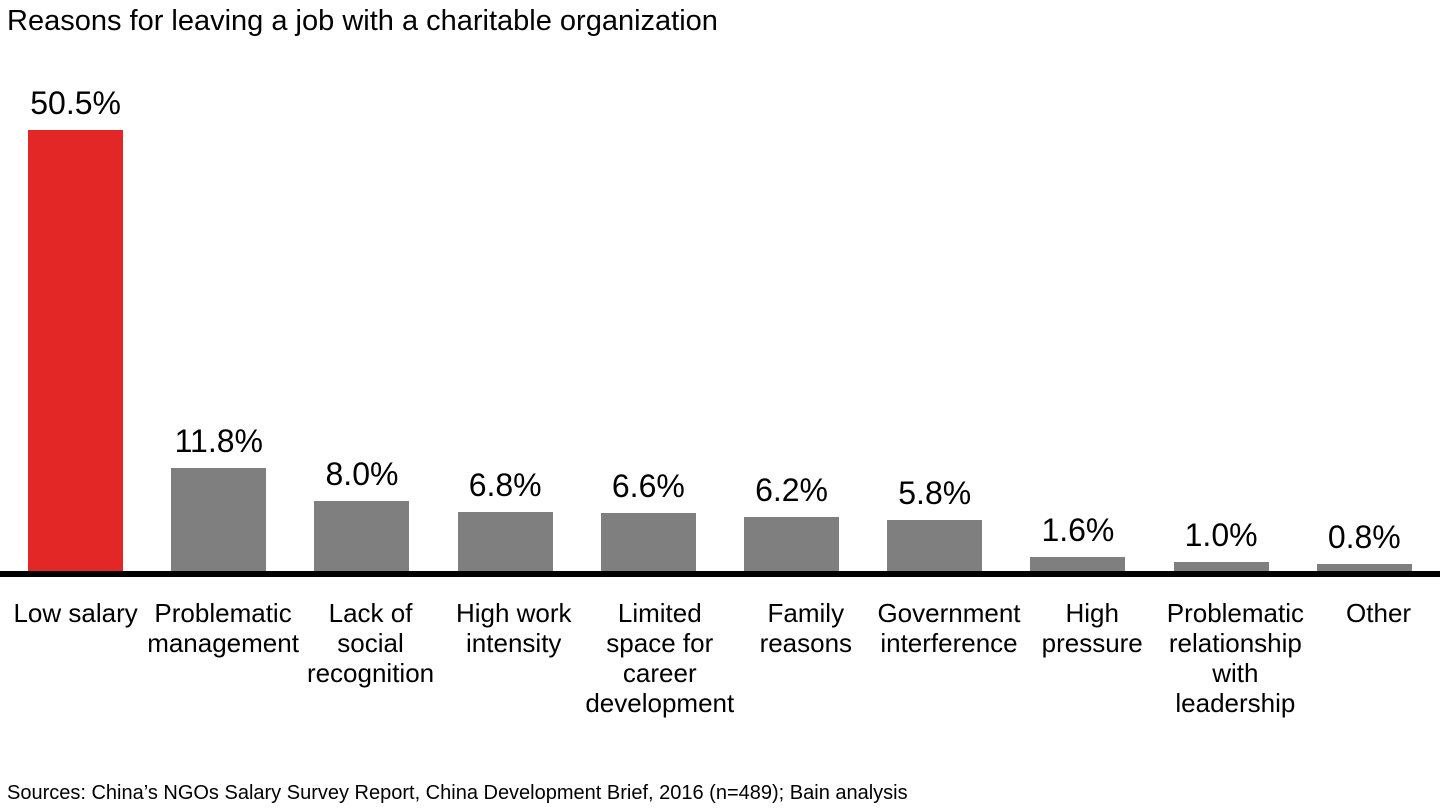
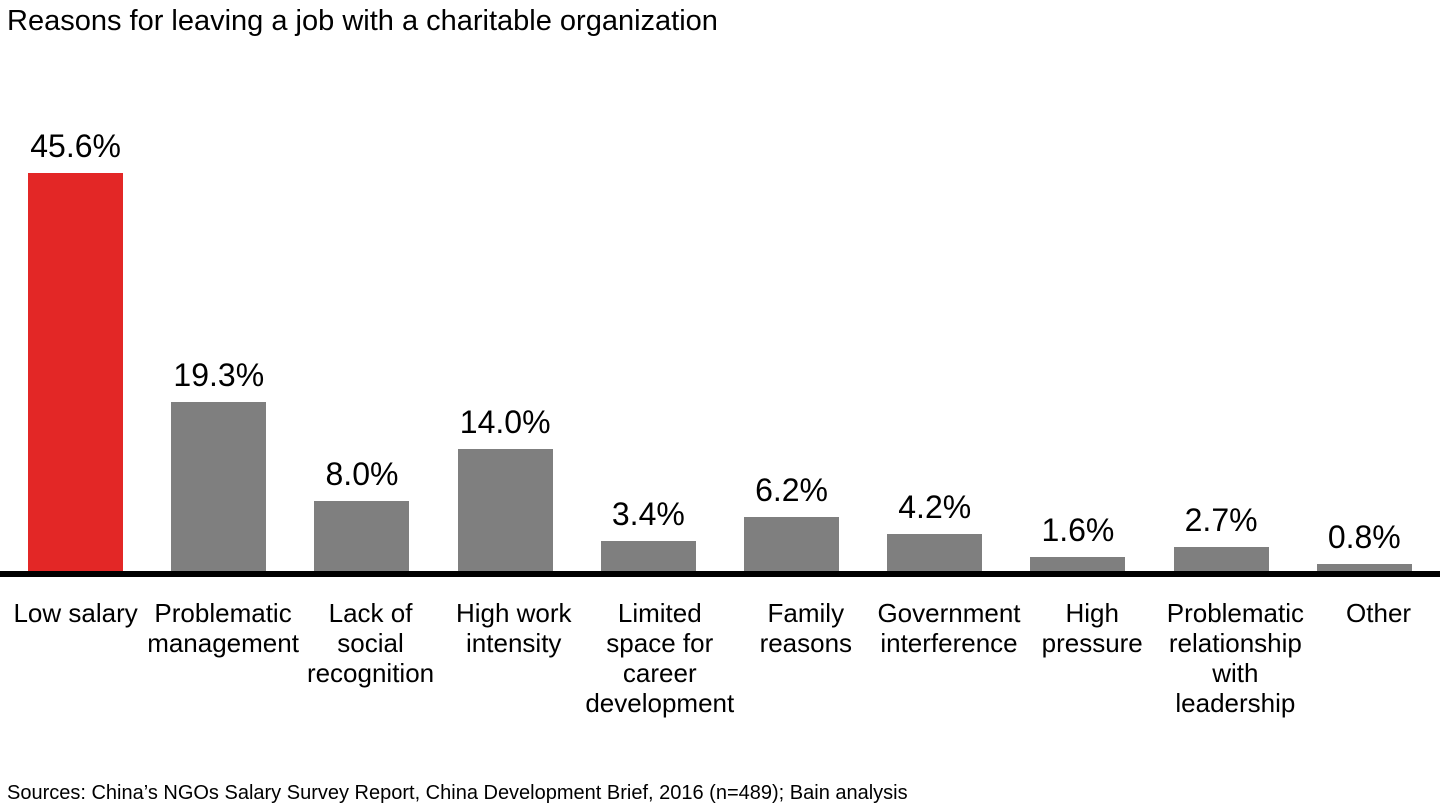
Low salary: 50.5% -> 45.6%
Problematic management: 11.8% -> 19.3%
High work intensity: 6.8% -> 14.0%
Limited space for career development: 6.6% -> 3.4%
Government interference: 5.8% -> 4.2%
Problematic relationship with leadership: 1.0% -> 2.7%
